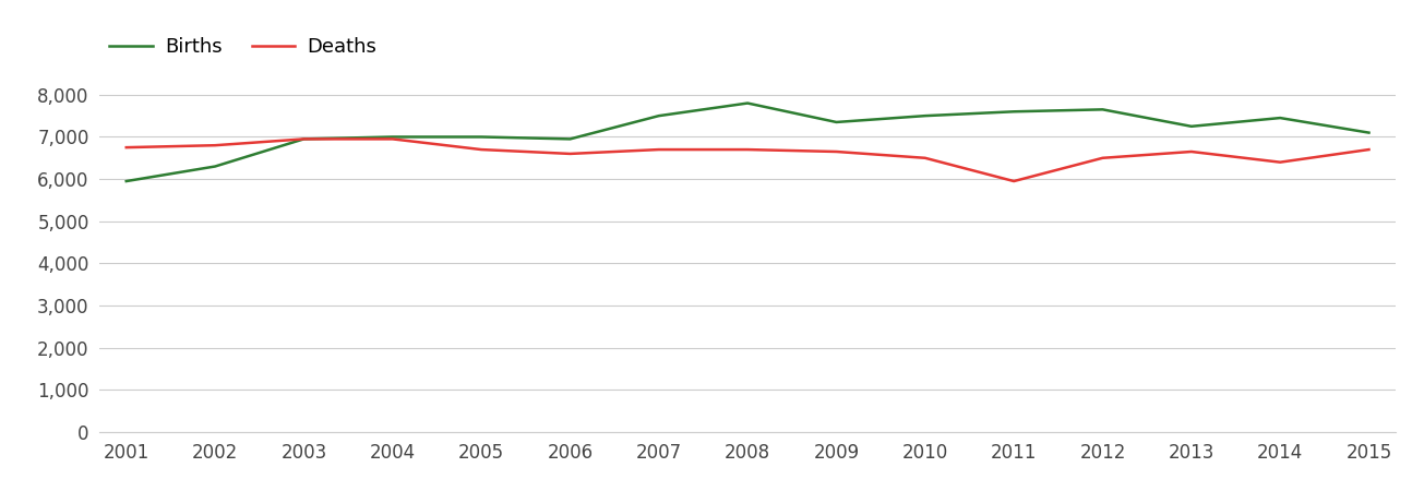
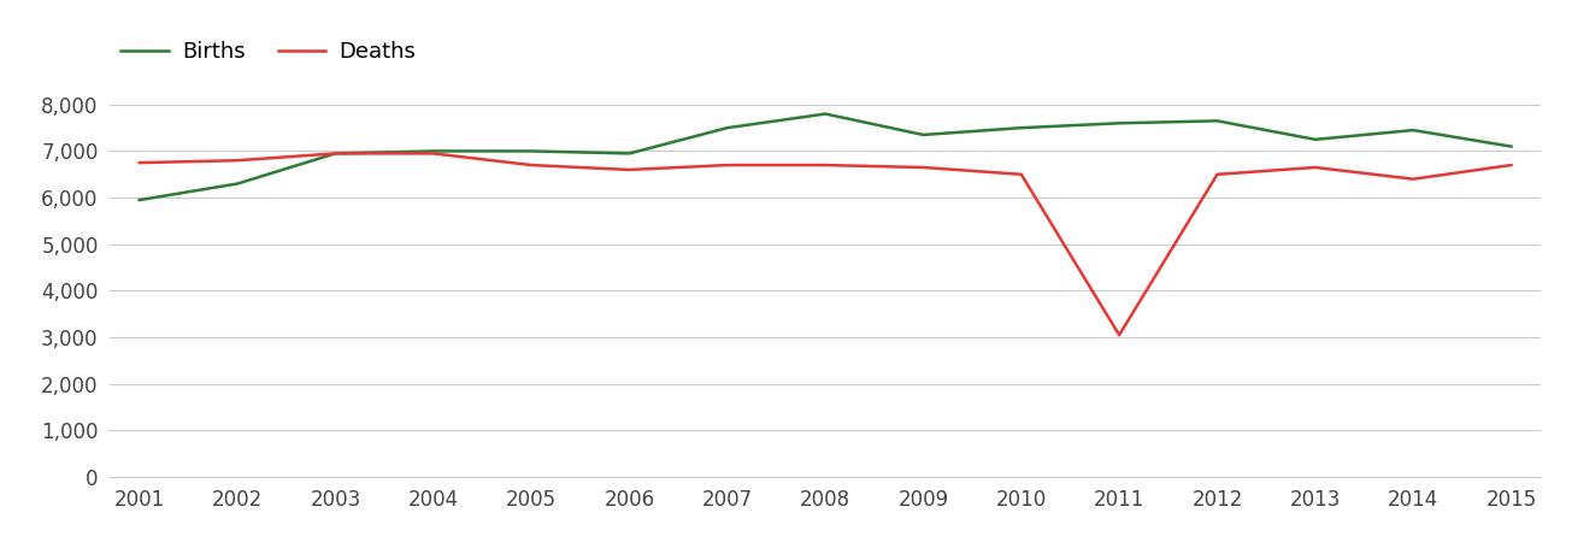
Deaths/2011: 5,950 -> 3,050
